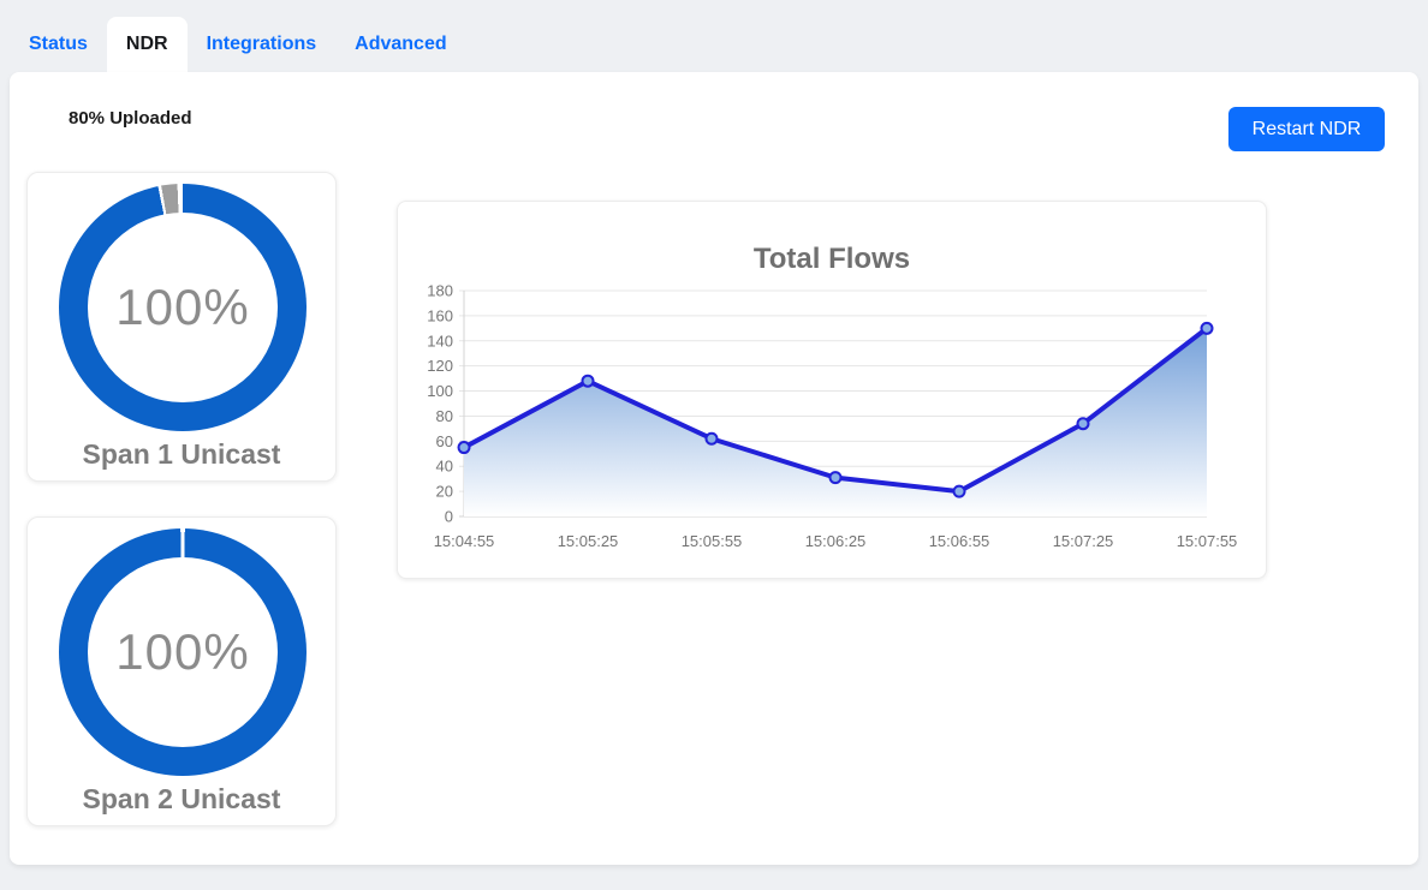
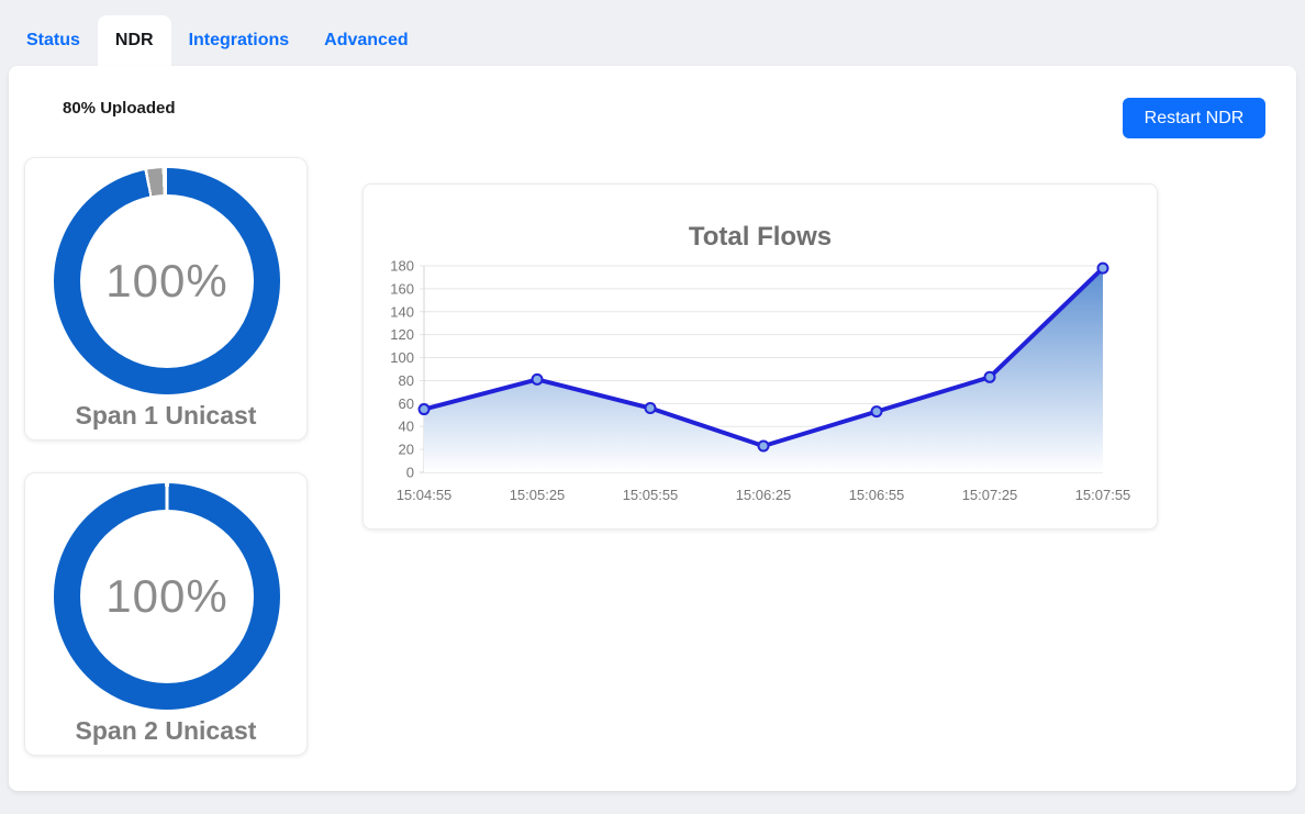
15:05:25: 108 -> 81
15:05:55: 62 -> 56
15:06:25: 31 -> 23
15:06:55: 20 -> 53
15:07:25: 74 -> 83
15:07:55: 150 -> 178
